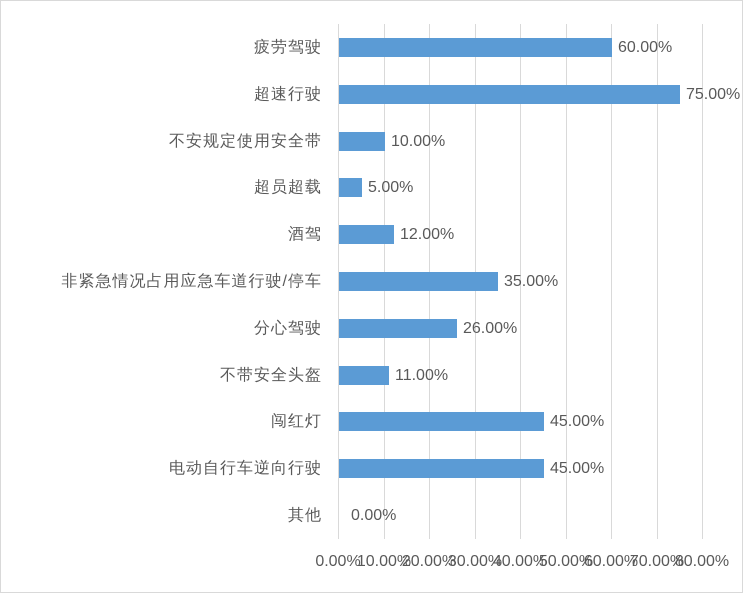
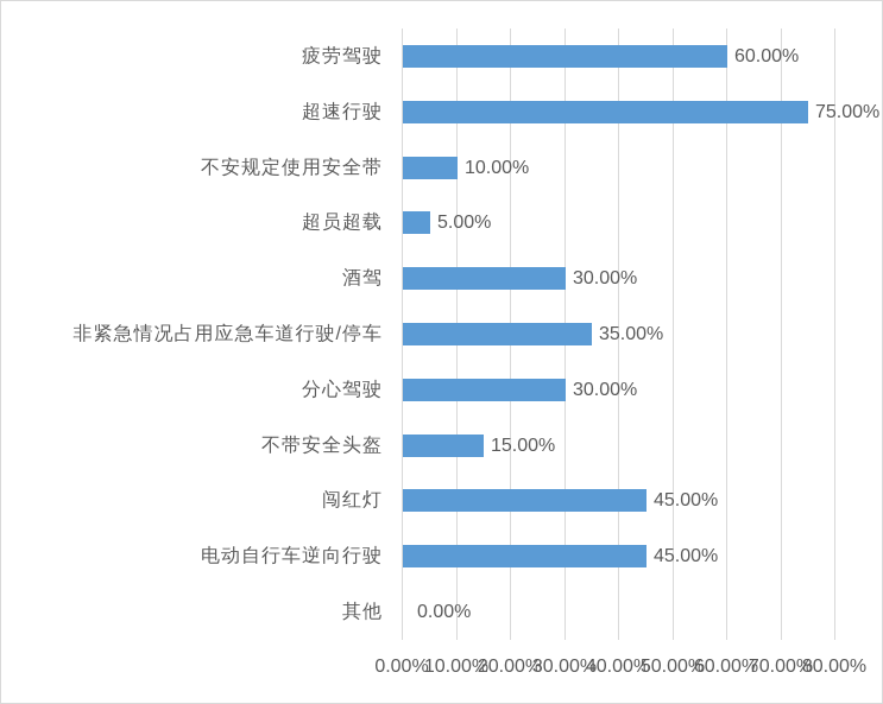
酒驾: 12.00% -> 30.00%
分心驾驶: 26.00% -> 30.00%
不带安全头盔: 11.00% -> 15.00%
